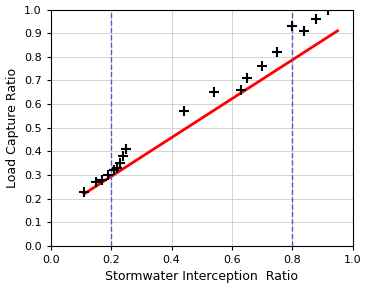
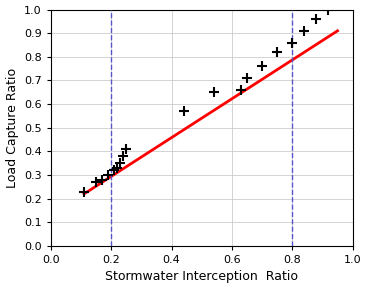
0.8: 0.93 -> 0.86
